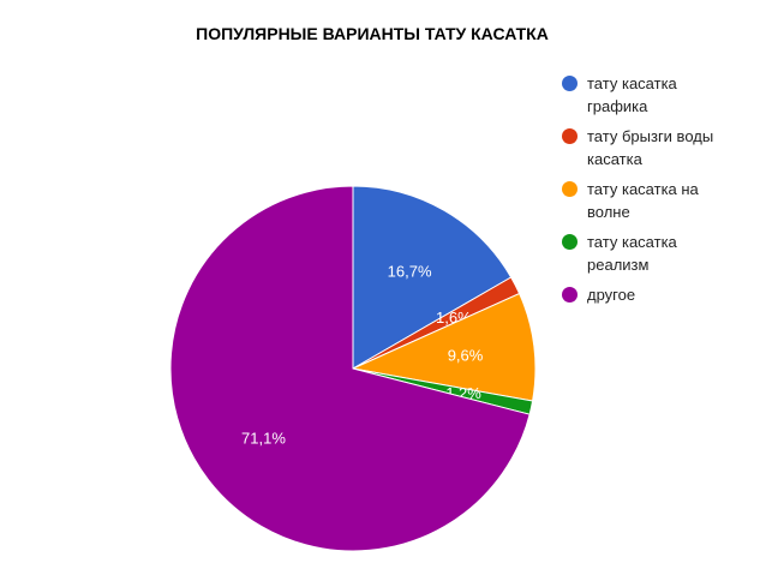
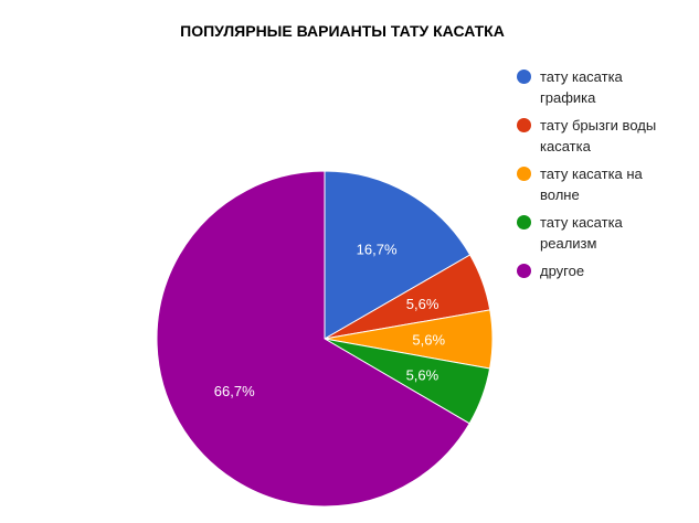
тату брызги воды касатка: 1,6% -> 5,6%
тату касатка на волне: 9,6% -> 5,6%
тату касатка реализм: 1,2% -> 5,6%
другое: 71,1% -> 66,7%
